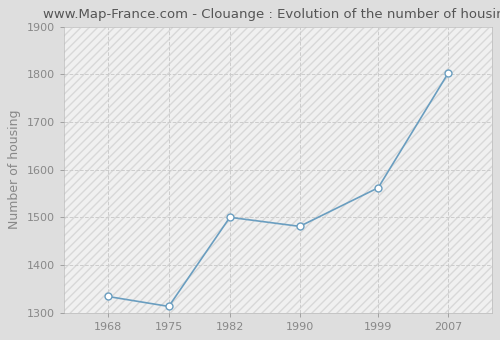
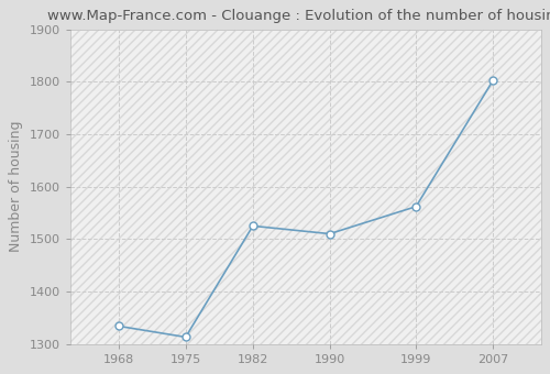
1982: 1500 -> 1525
1990: 1481 -> 1510
